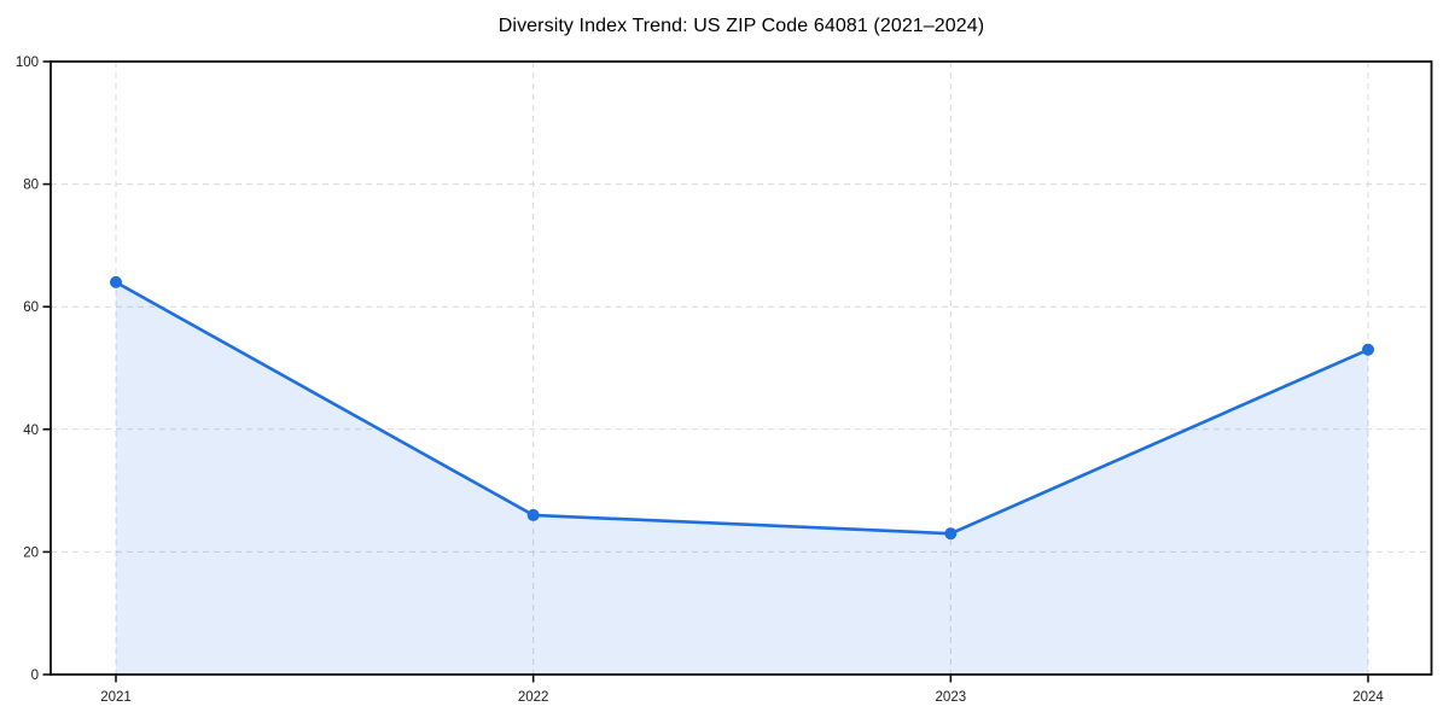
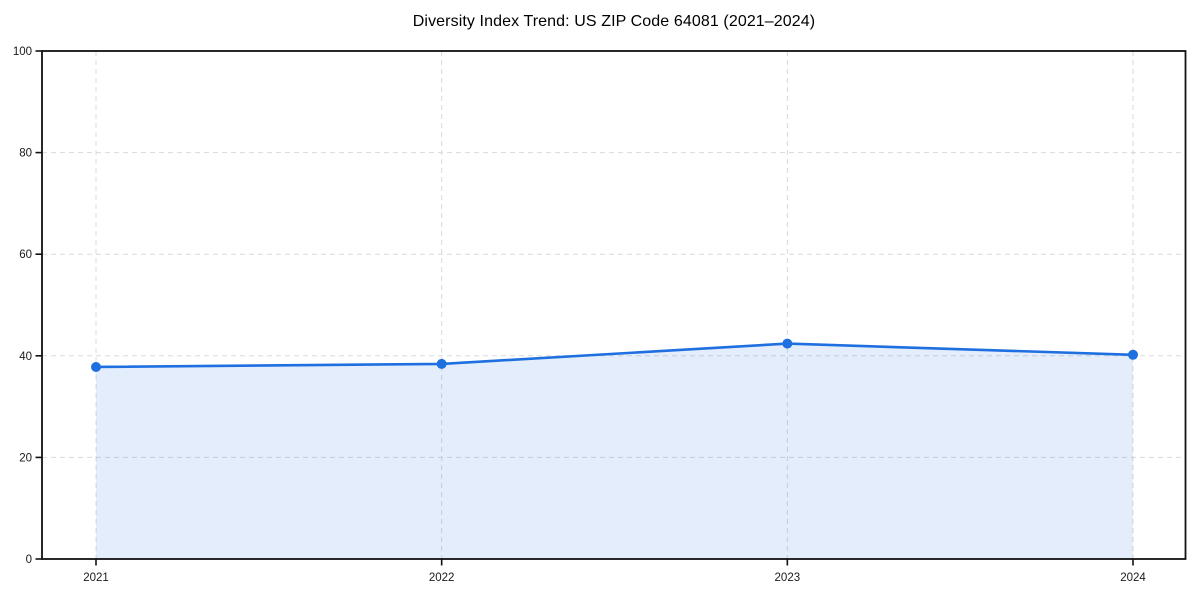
2021: 64 -> 38
2022: 26 -> 38
2023: 23 -> 42
2024: 53 -> 40
